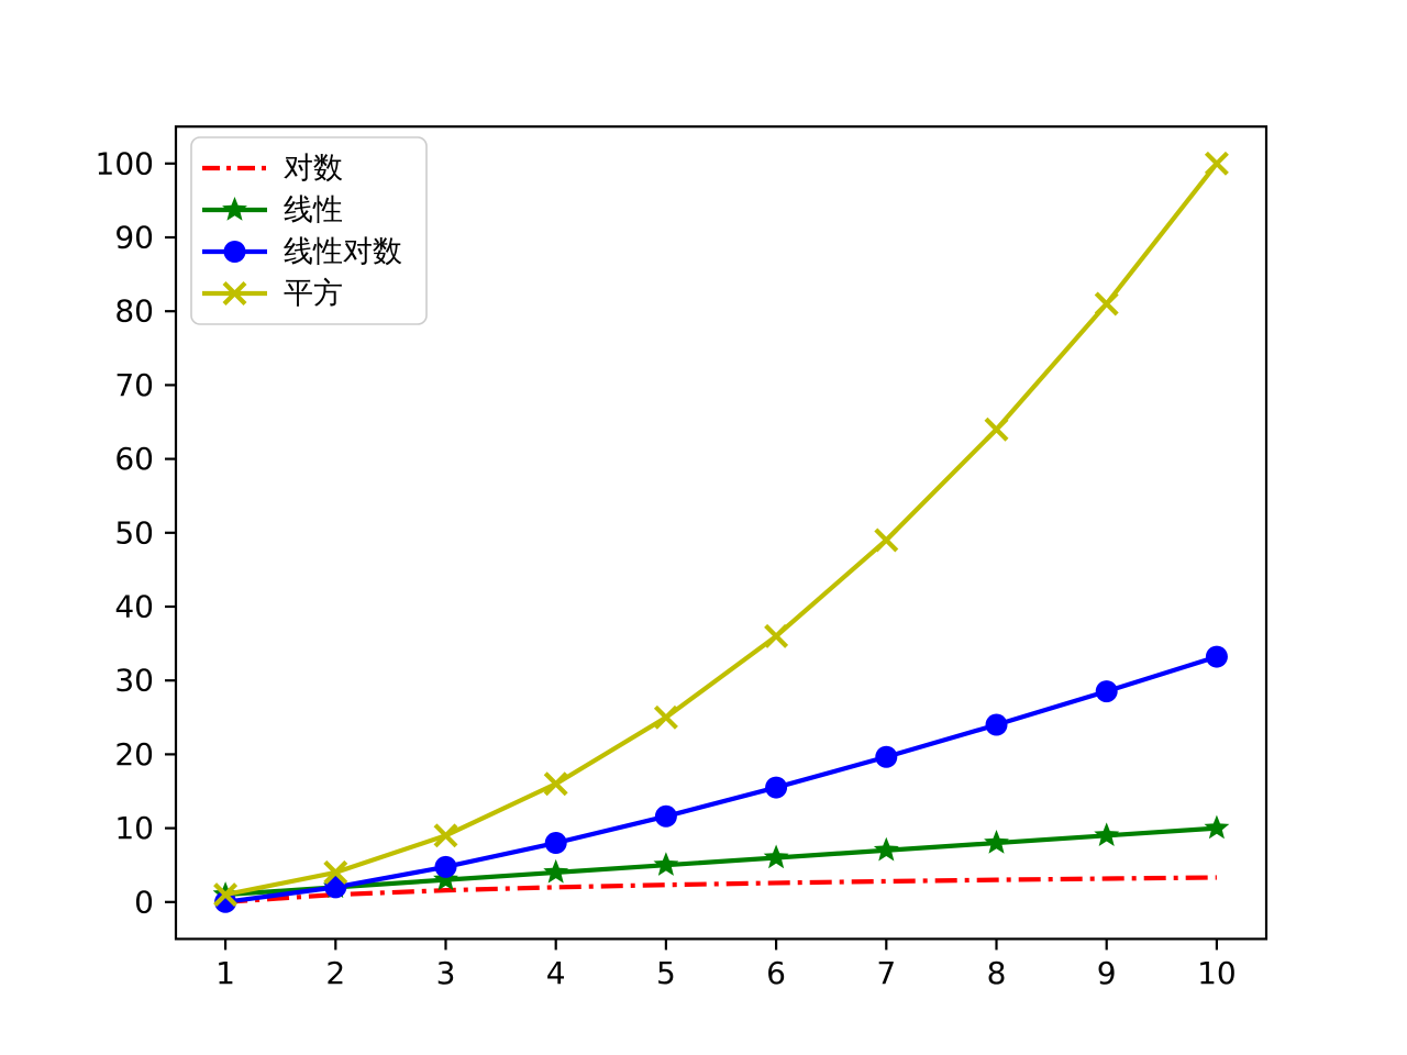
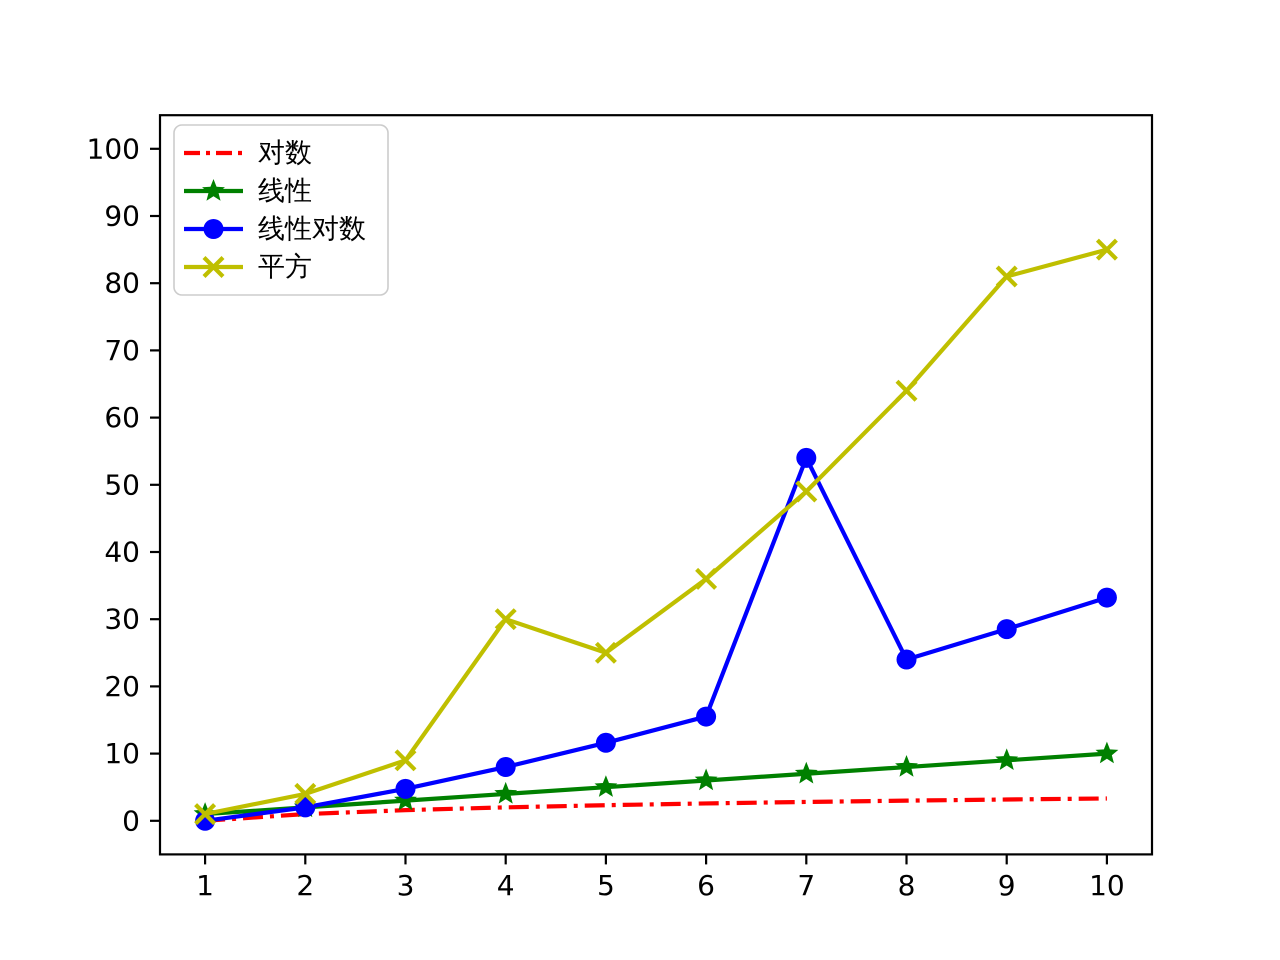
平方/4: 16 -> 30
线性对数/7: 20 -> 54
平方/10: 100 -> 85
